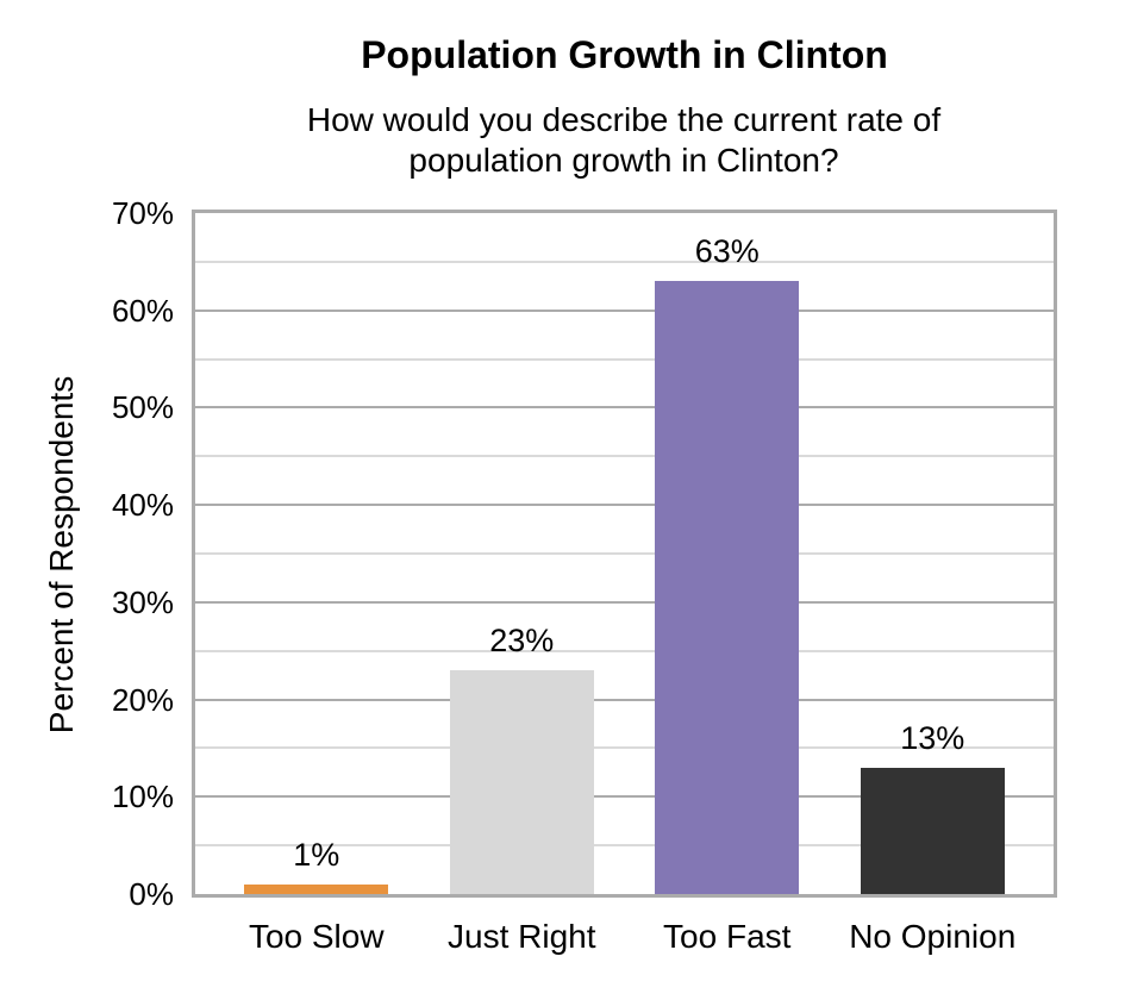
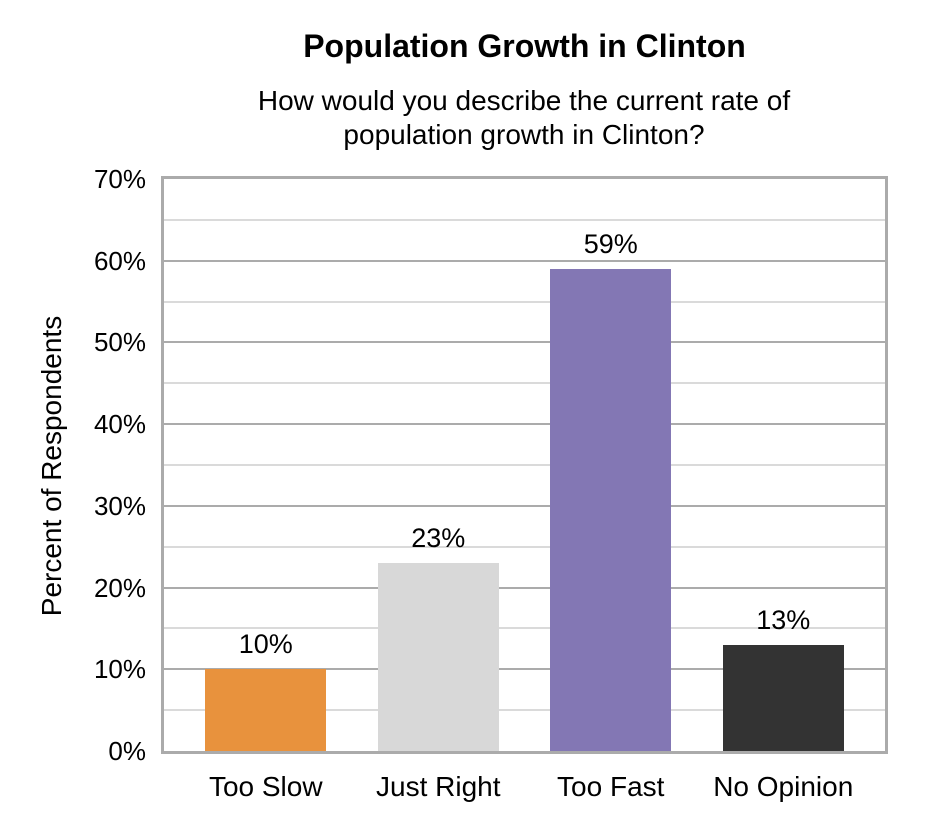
Too Slow: 1% -> 10%
Too Fast: 63% -> 59%
